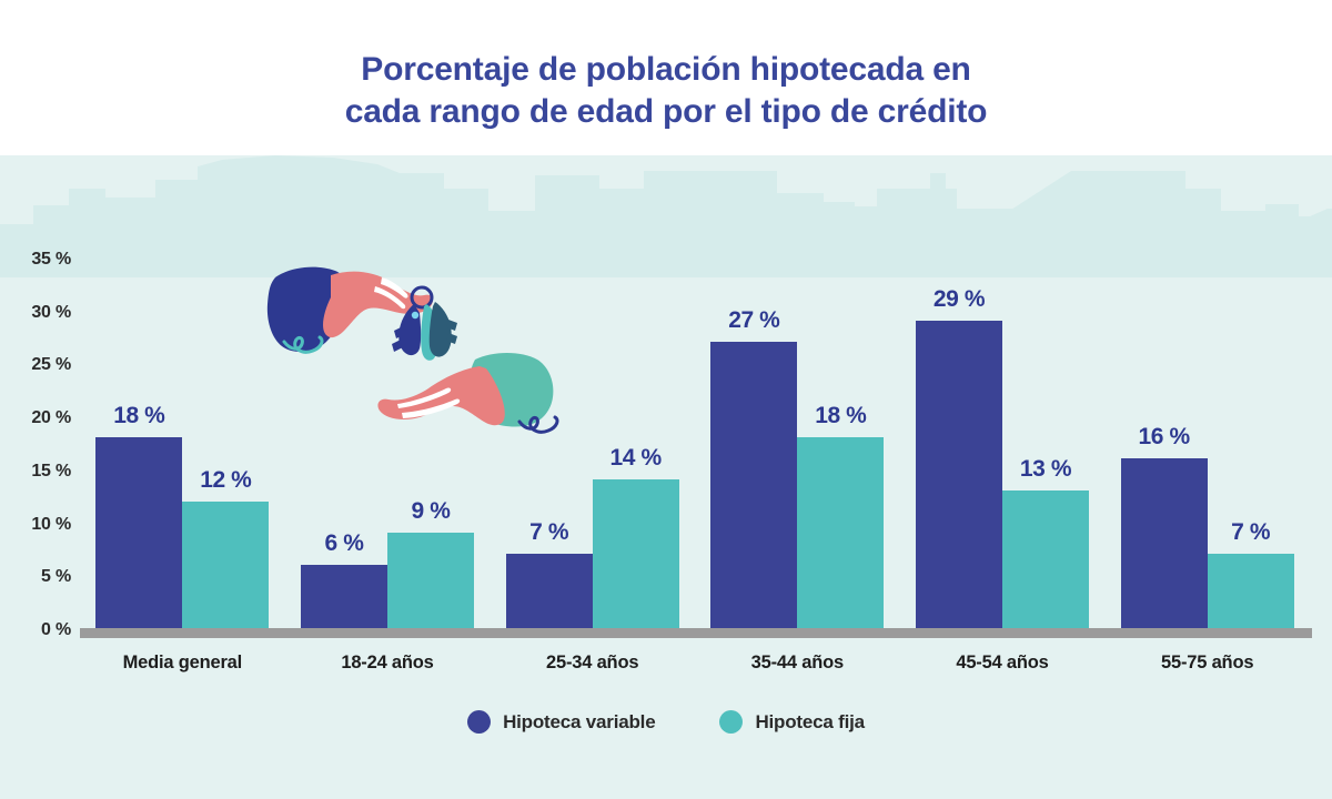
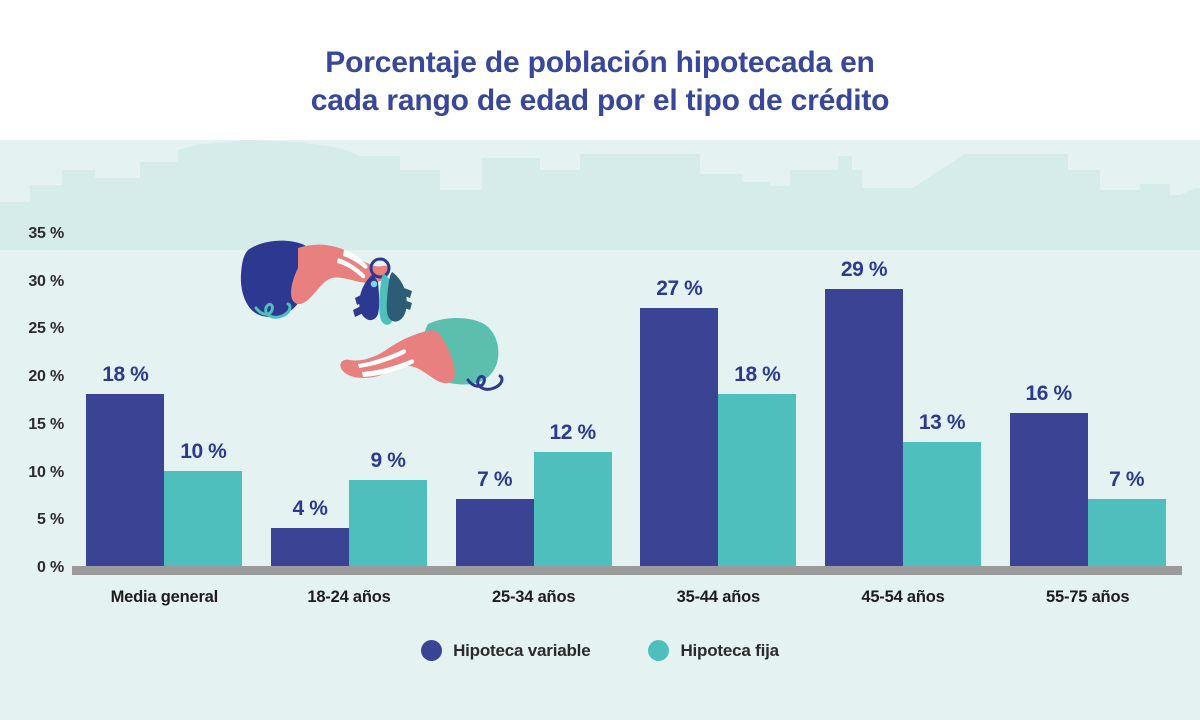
Hipoteca fija/Media general: 12 -> 10
Hipoteca variable/18-24 años: 6 -> 4
Hipoteca fija/25-34 años: 14 -> 12
